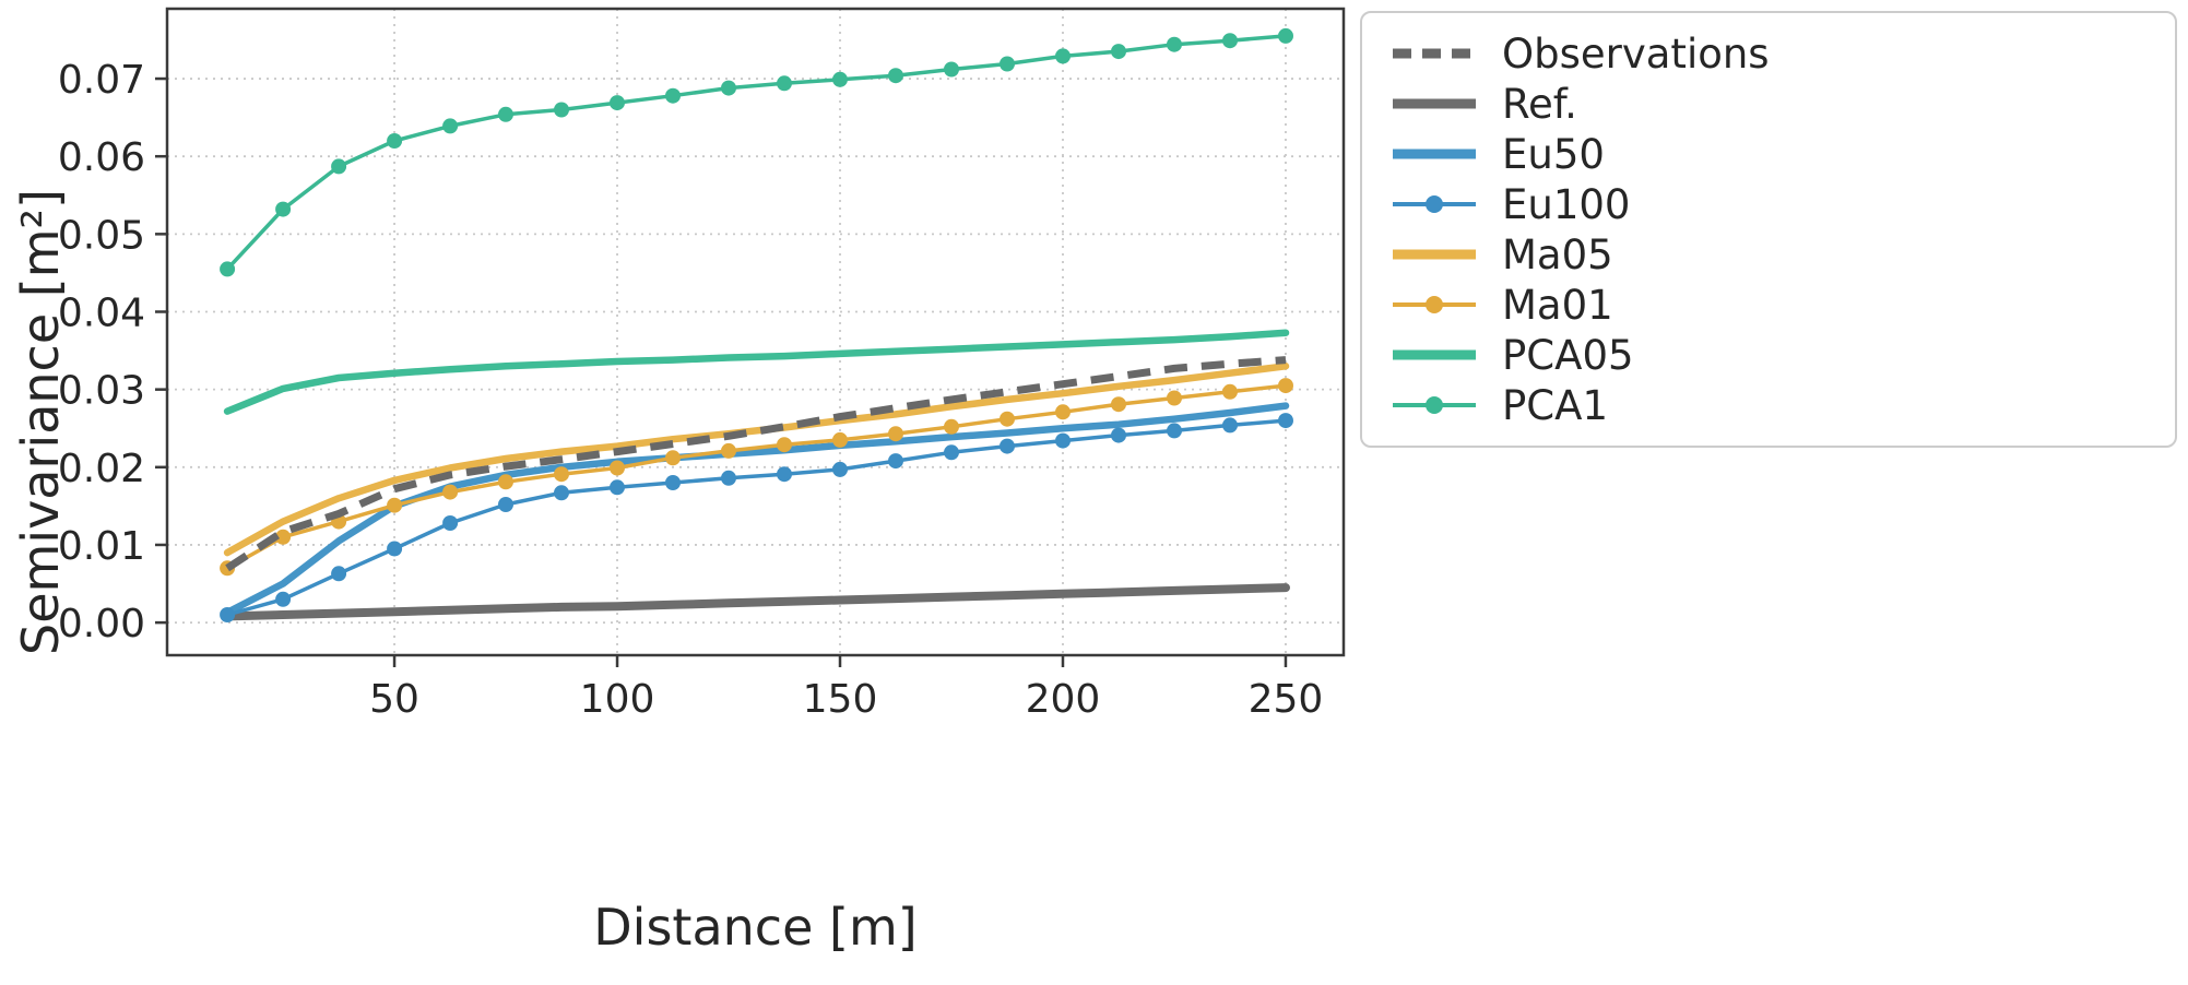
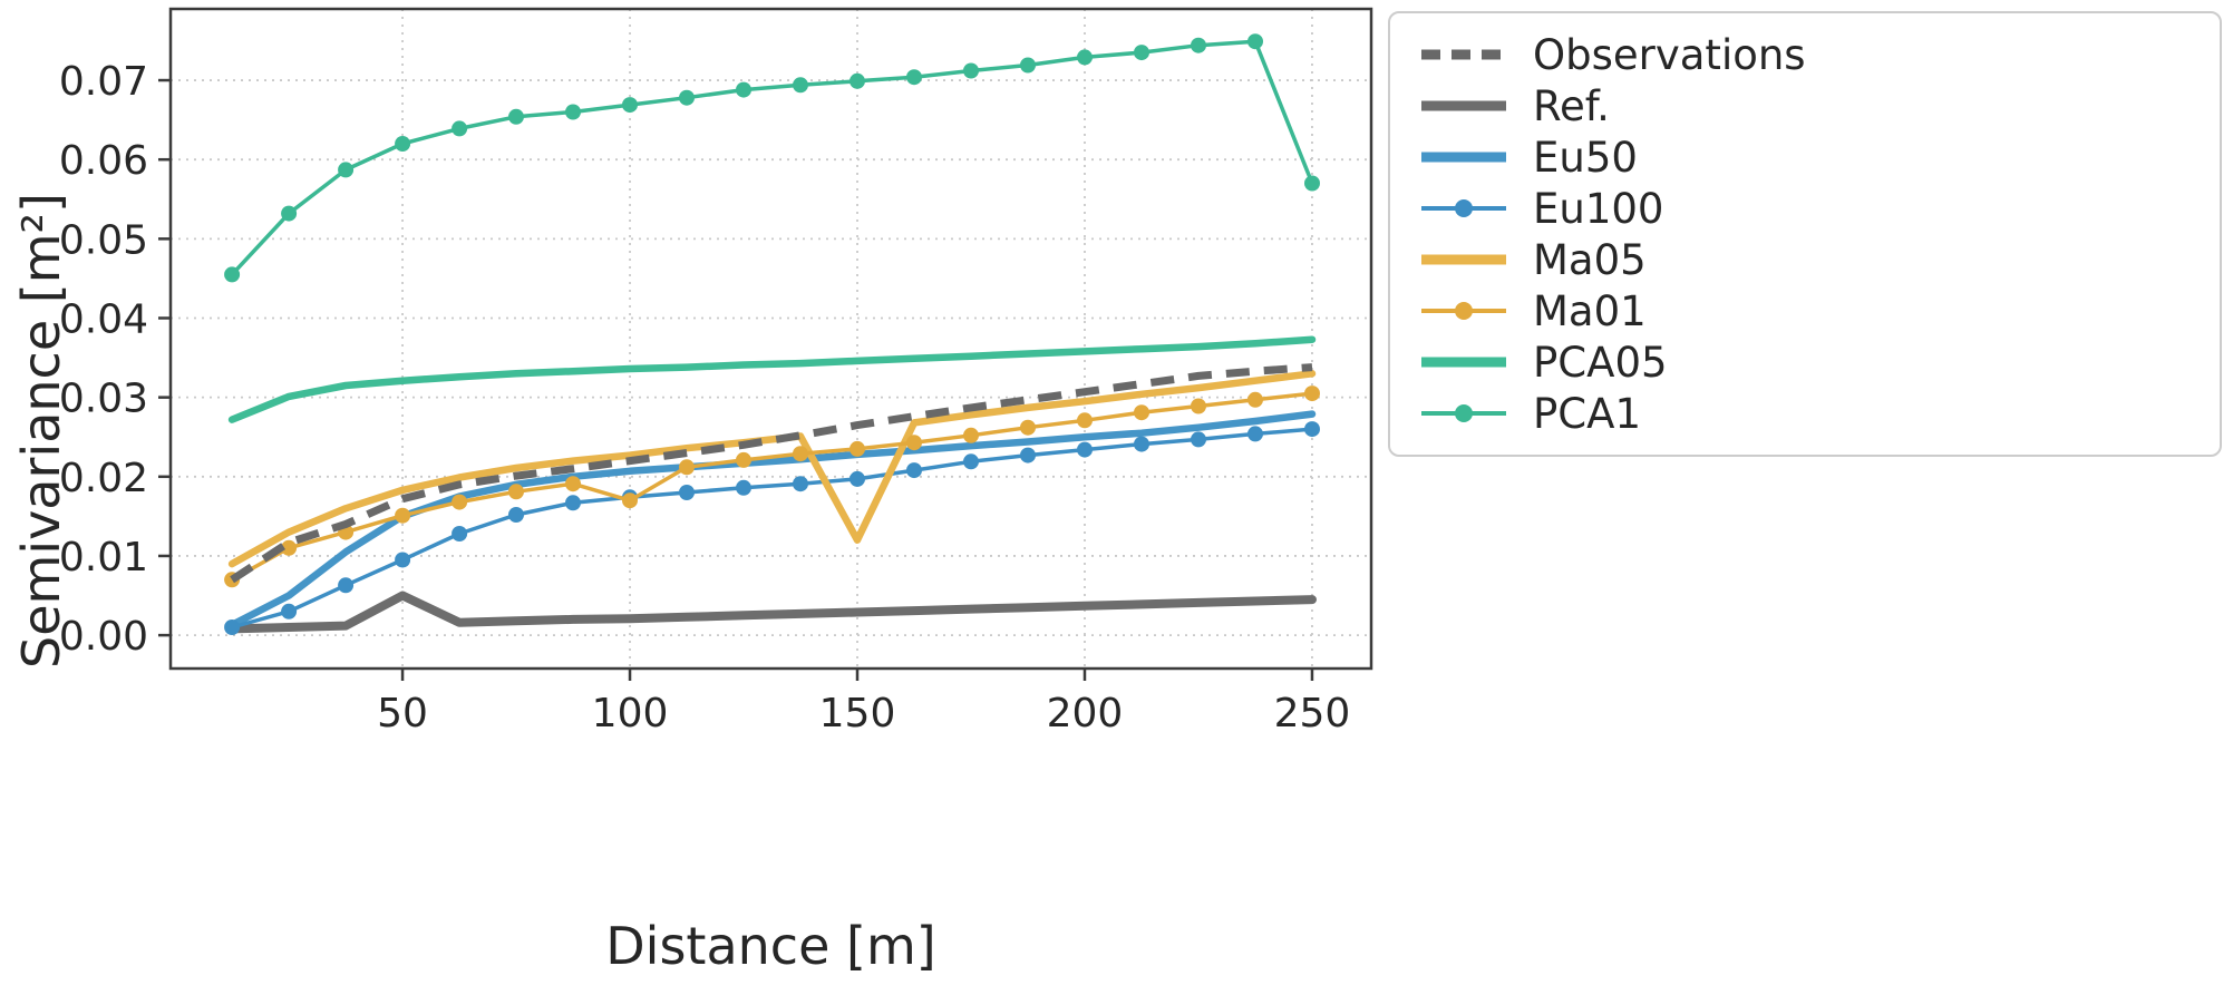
Ref./50: 0.001 -> 0.005
Ma01/100: 0.020 -> 0.017
Ma05/150: 0.026 -> 0.012
PCA1/250: 0.075 -> 0.057
